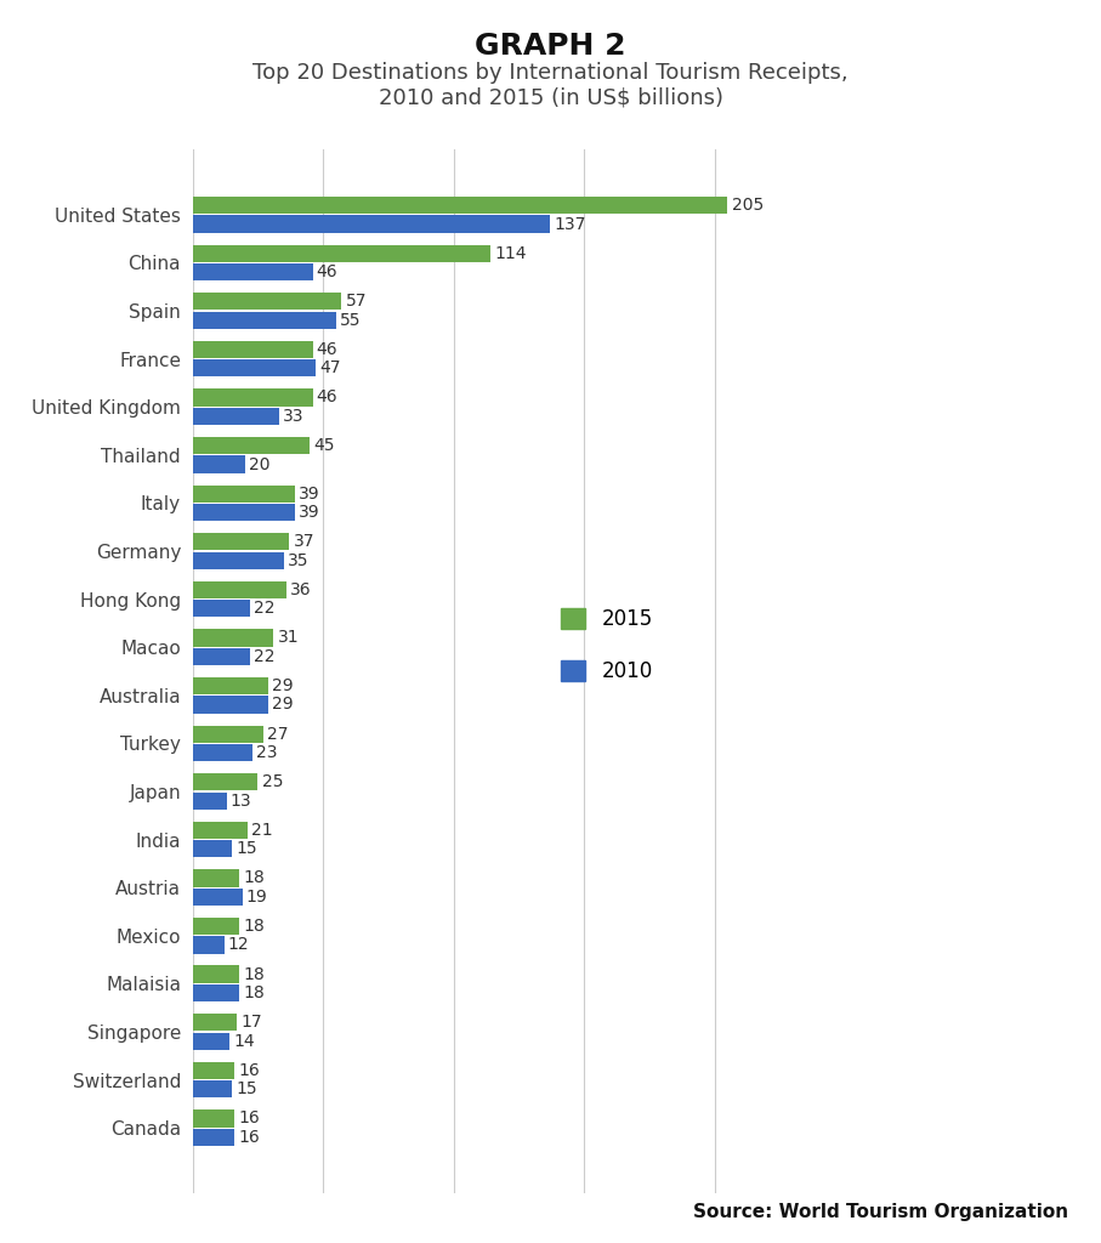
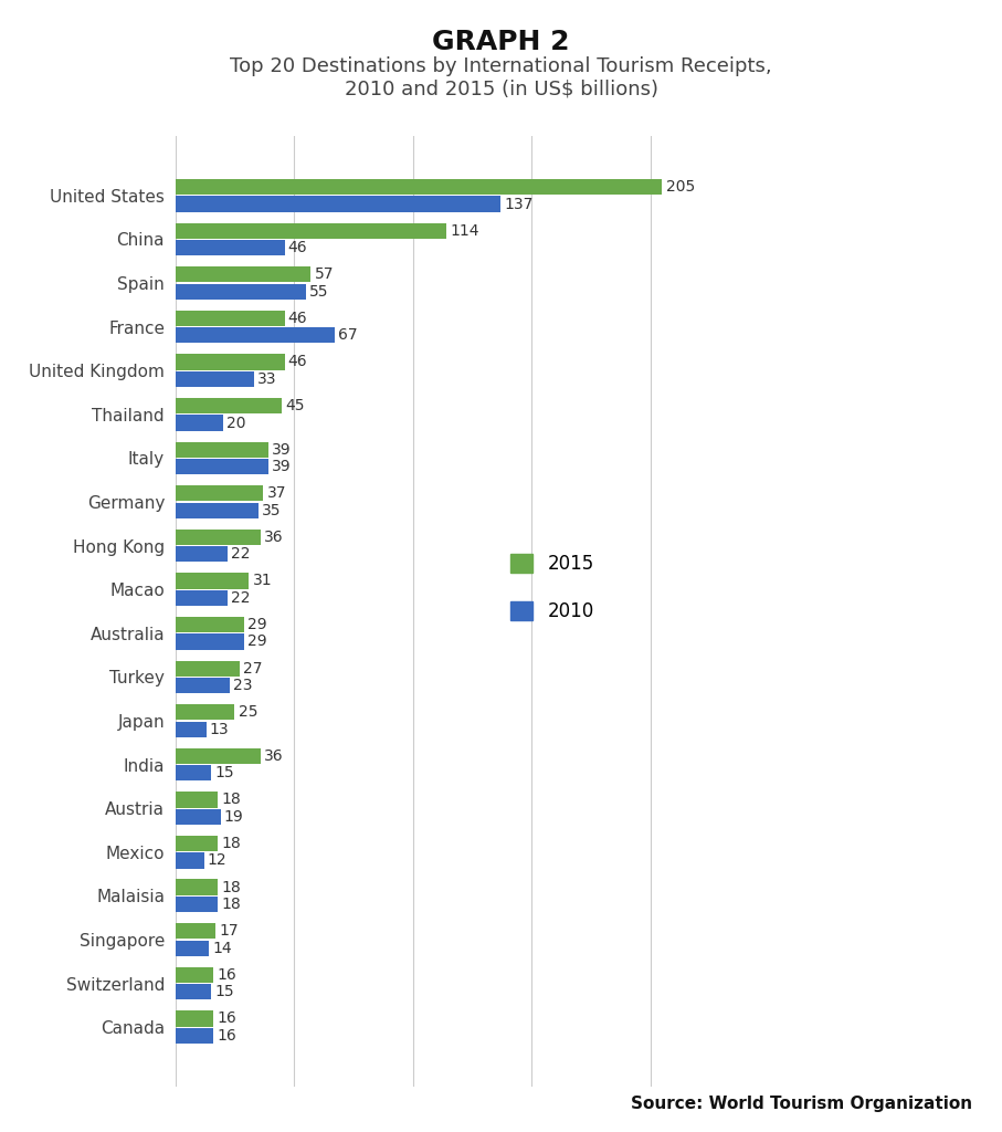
2010/France: 47 -> 67
2015/India: 21 -> 36
